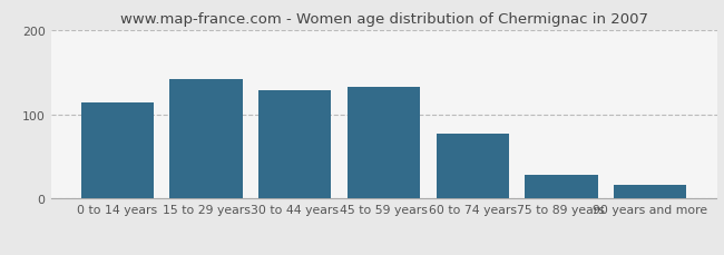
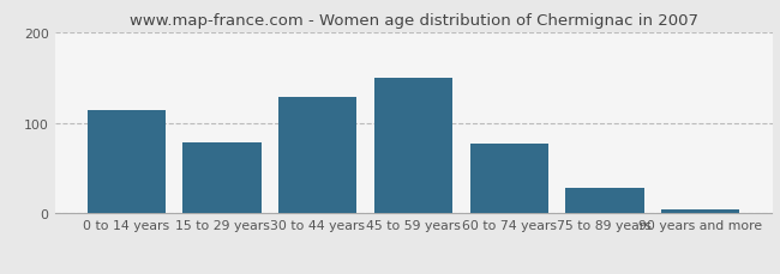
15 to 29 years: 142 -> 78
45 to 59 years: 132 -> 150
90 years and more: 16 -> 5
